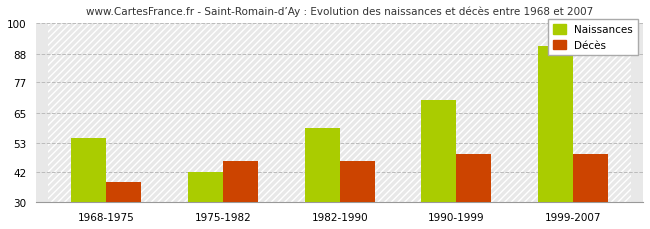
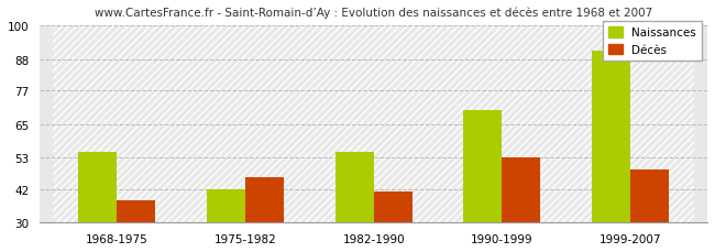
Naissances/1982-1990: 59 -> 55
Décès/1982-1990: 46 -> 41
Décès/1990-1999: 49 -> 53
